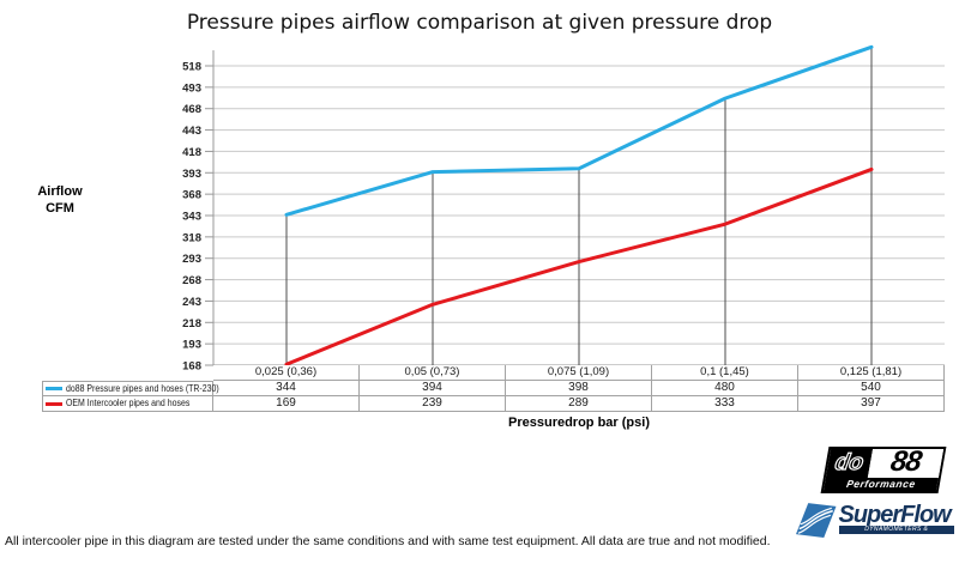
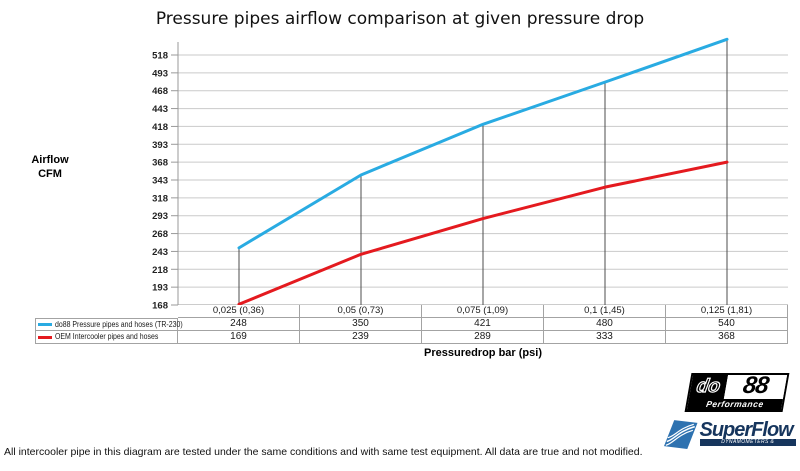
do88 Pressure pipes and hoses (TR-230)/0,025 (0,36): 344 -> 248
do88 Pressure pipes and hoses (TR-230)/0,05 (0,73): 394 -> 350
do88 Pressure pipes and hoses (TR-230)/0,075 (1,09): 398 -> 421
OEM Intercooler pipes and hoses/0,125 (1,81): 397 -> 368
